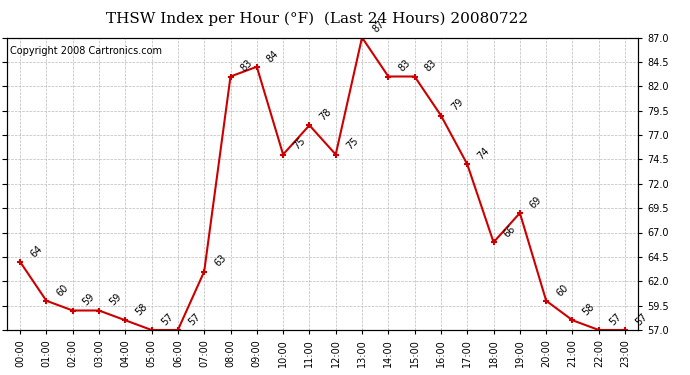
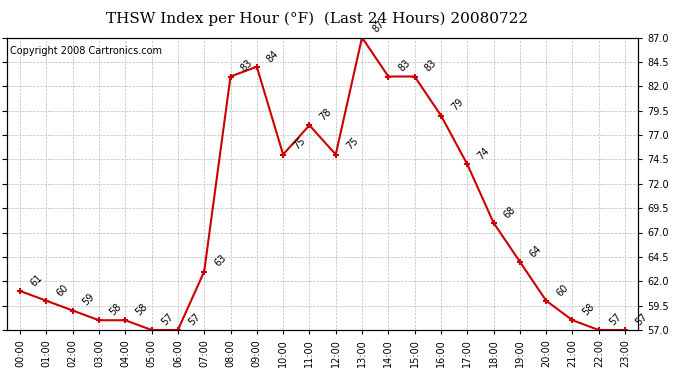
00:00: 64 -> 61
03:00: 59 -> 58
18:00: 66 -> 68
19:00: 69 -> 64
